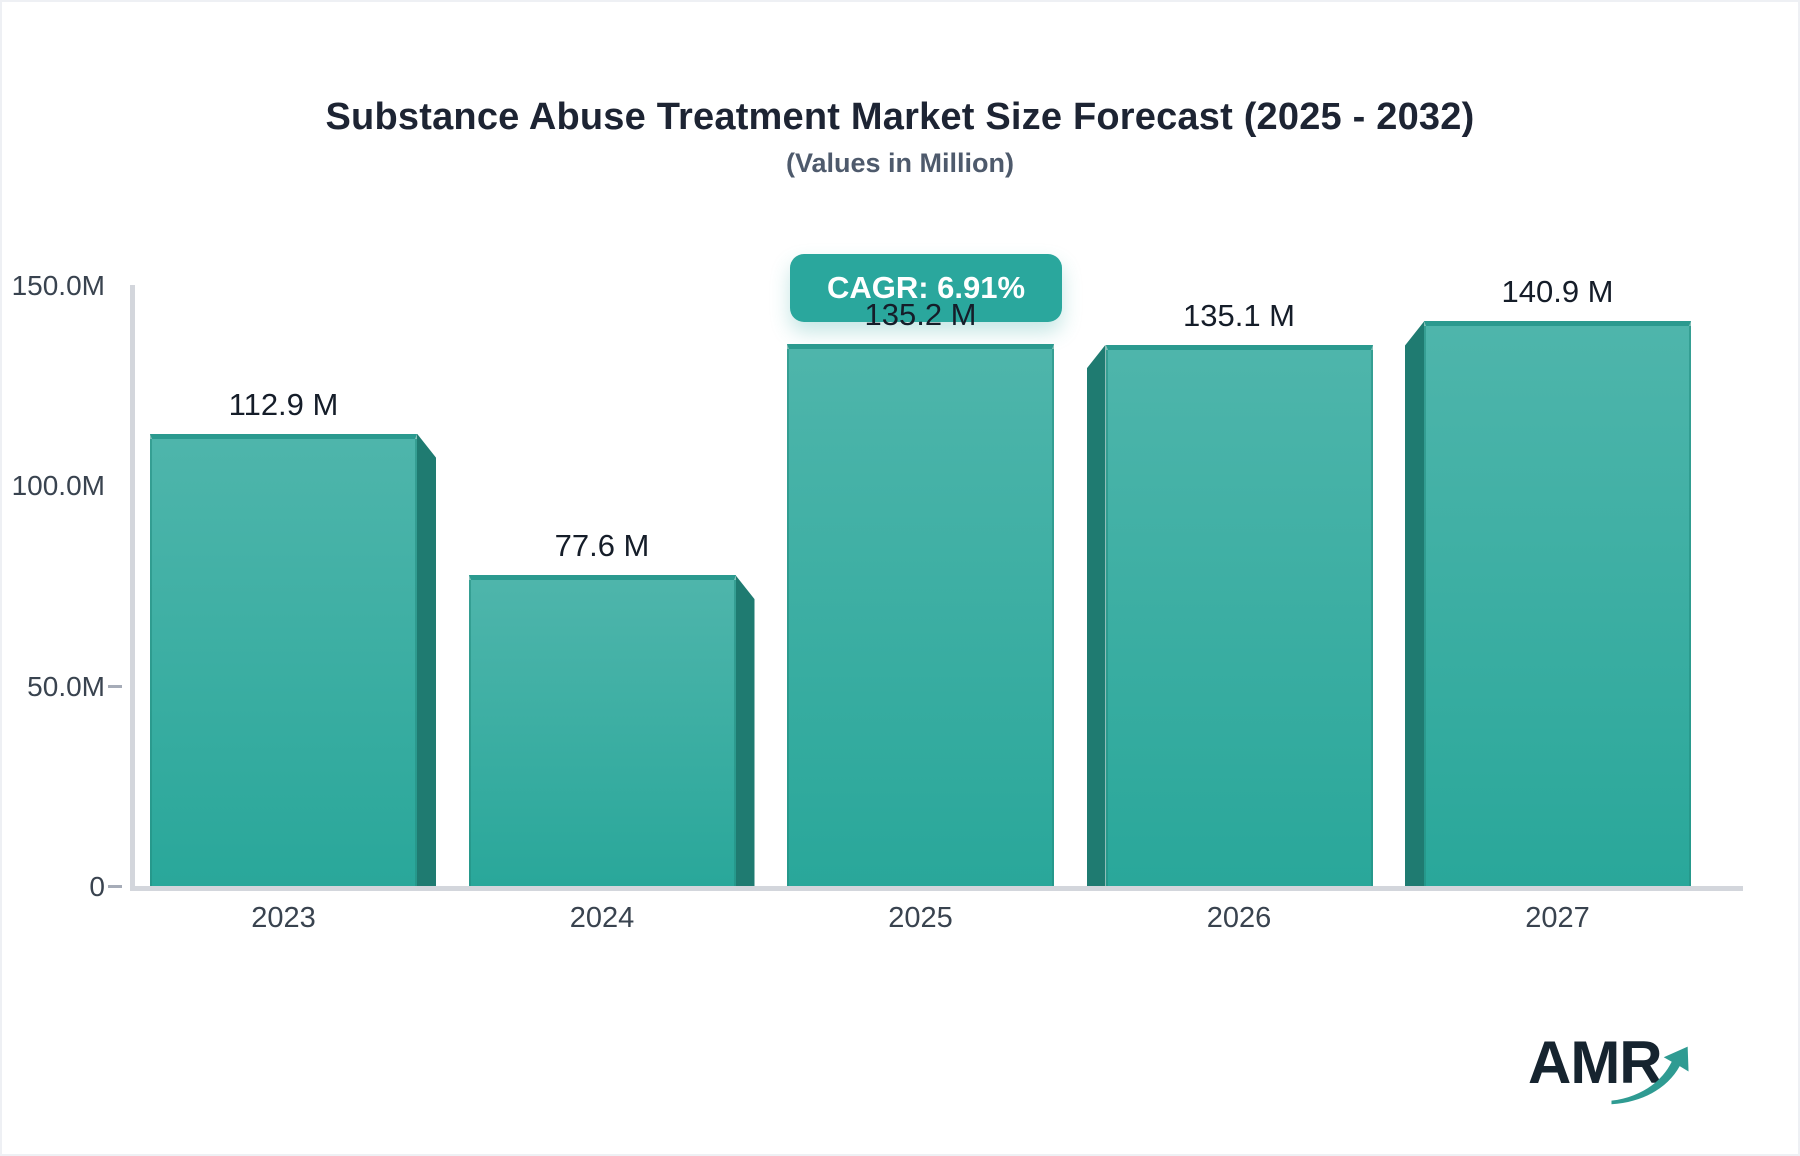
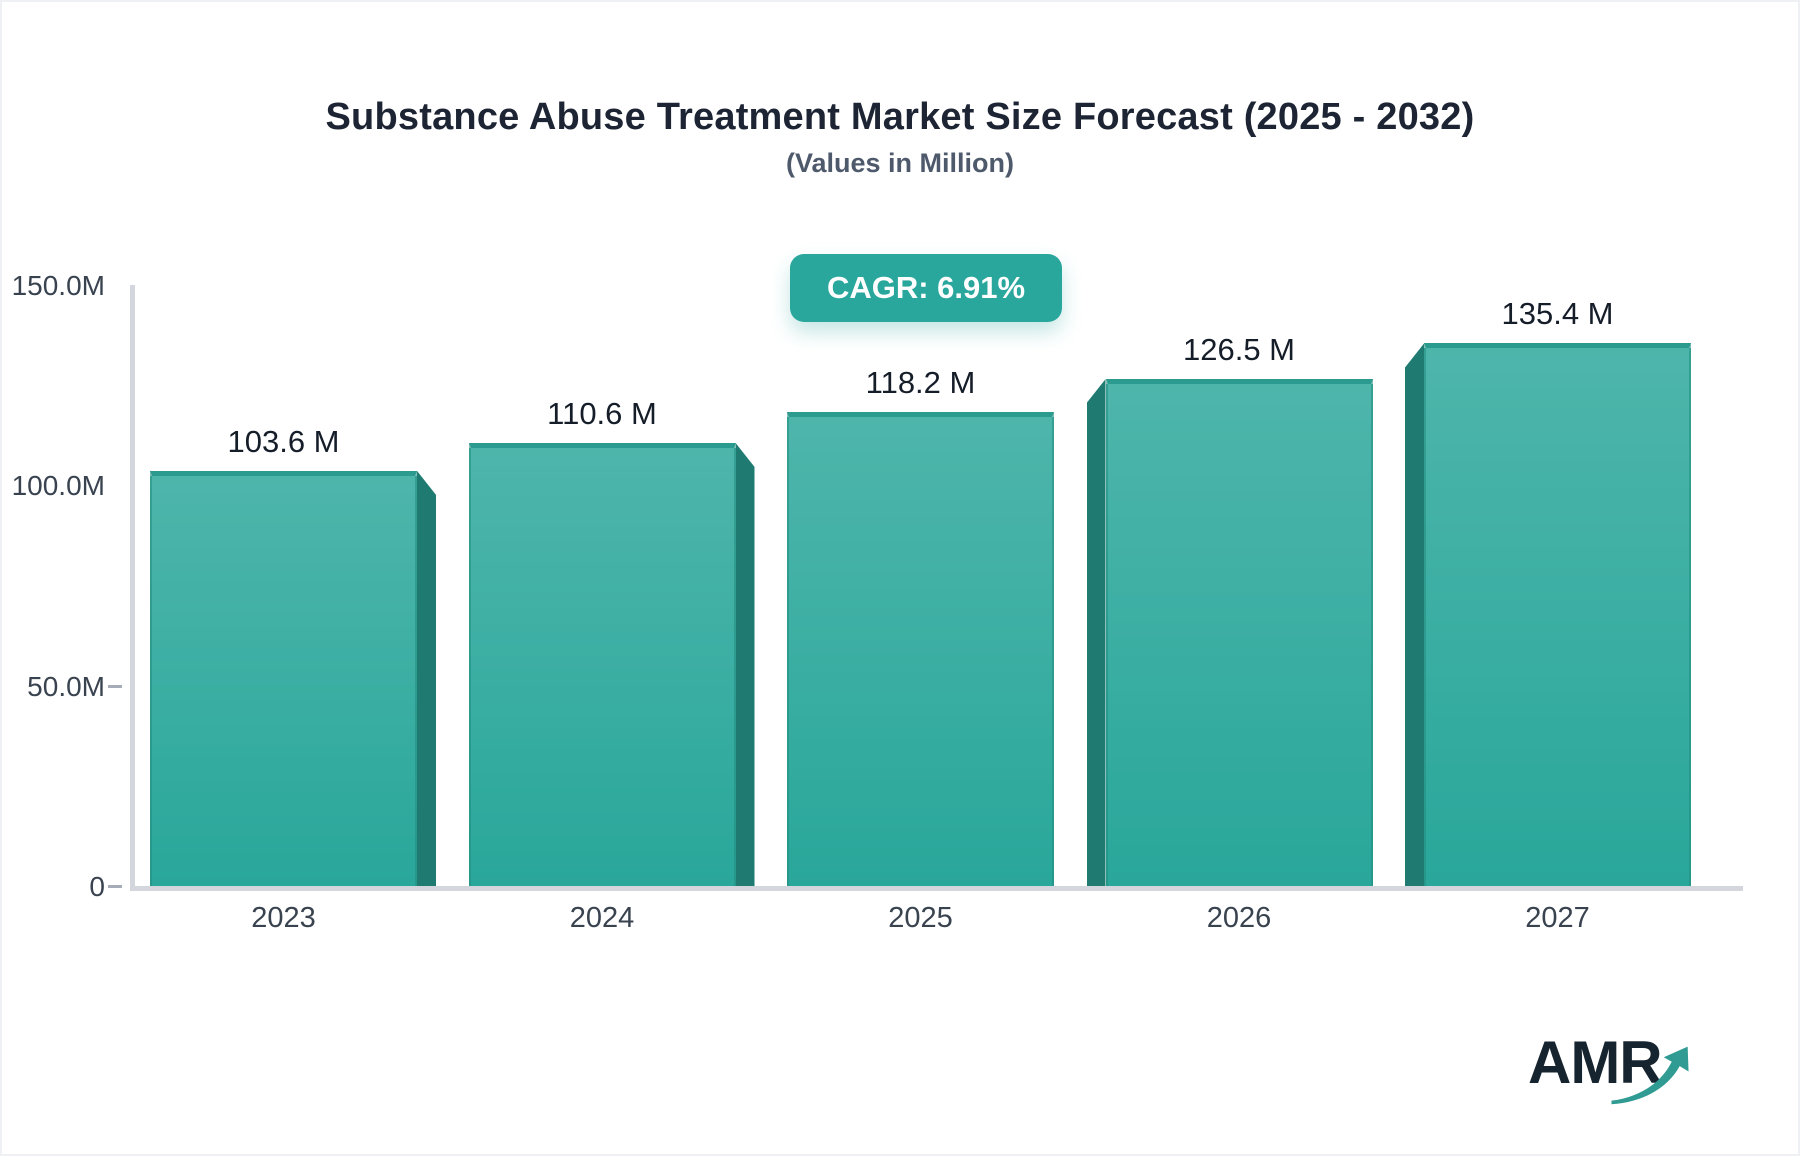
2023: 112.9 -> 103.6
2024: 77.6 -> 110.6
2025: 135.2 -> 118.2
2026: 135.1 -> 126.5
2027: 140.9 -> 135.4
